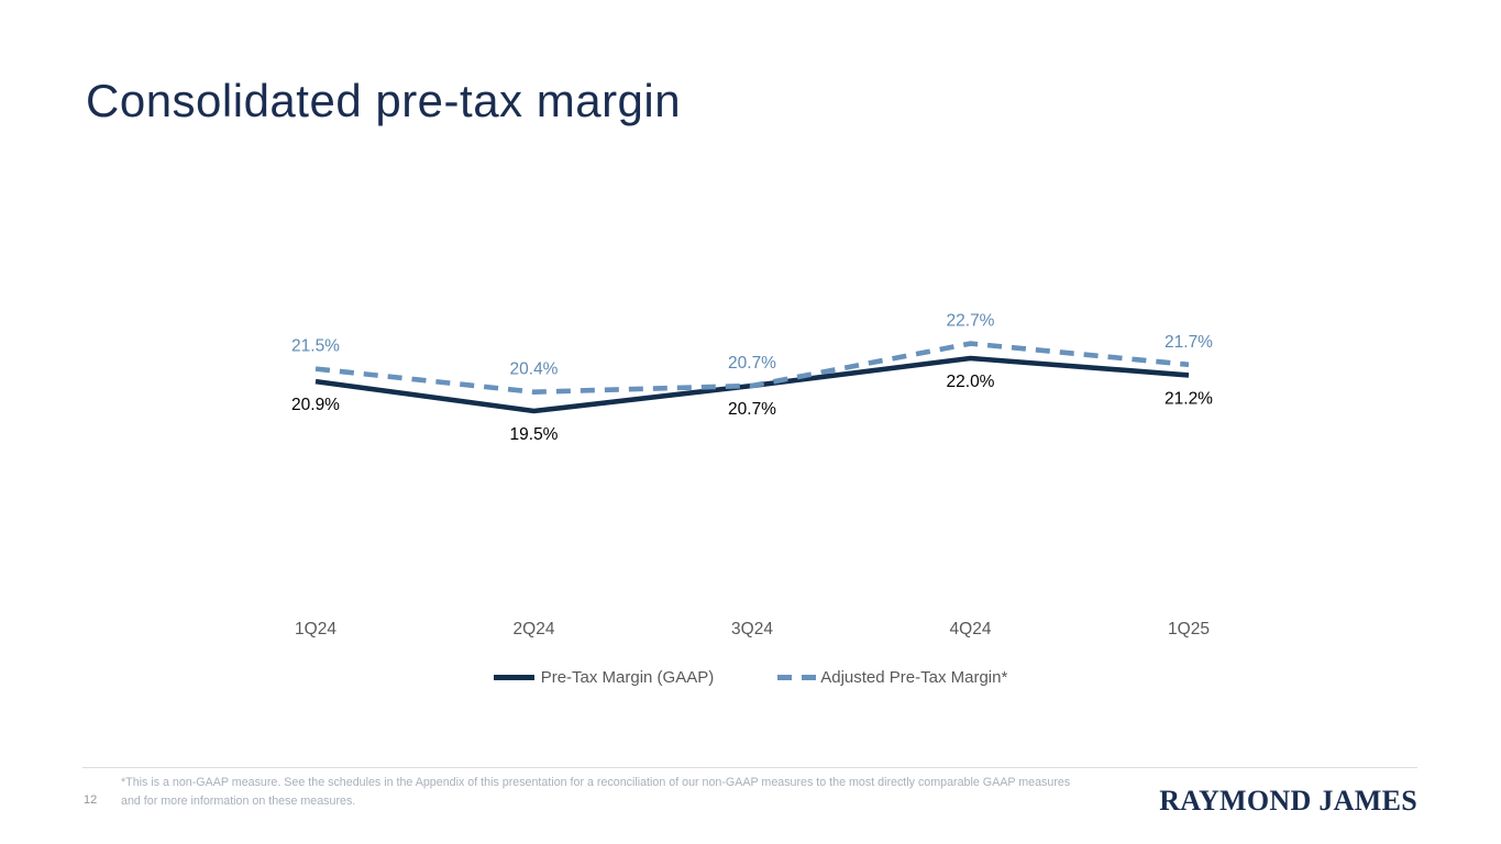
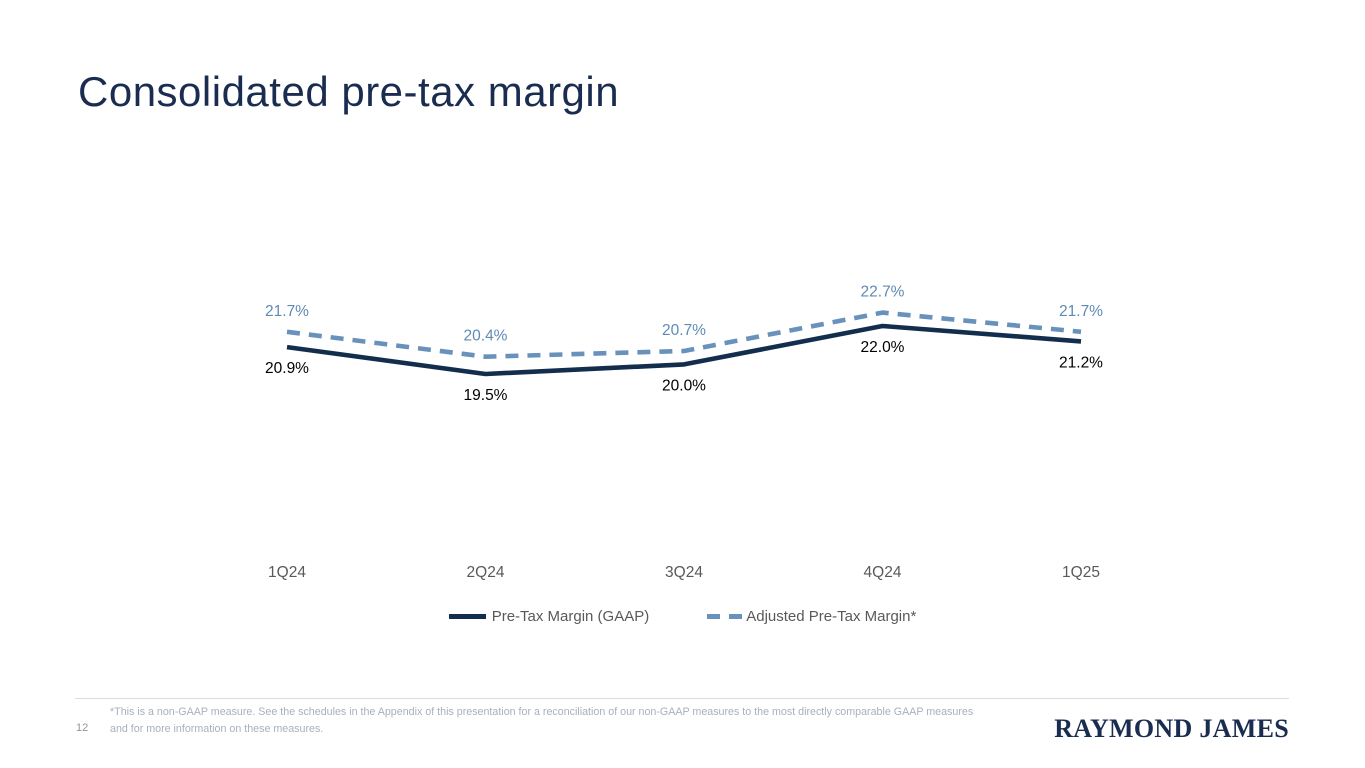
Adjusted Pre-Tax Margin*/1Q24: 21.5% -> 21.7%
Pre-Tax Margin (GAAP)/3Q24: 20.7% -> 20.0%
